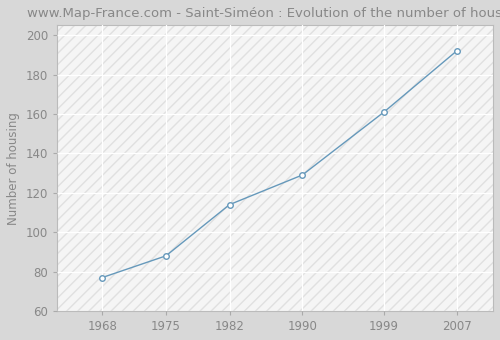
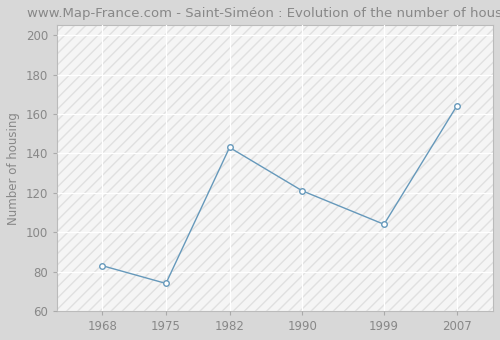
1968: 77 -> 83
1975: 88 -> 74
1982: 114 -> 143
1990: 129 -> 121
1999: 161 -> 104
2007: 192 -> 164
